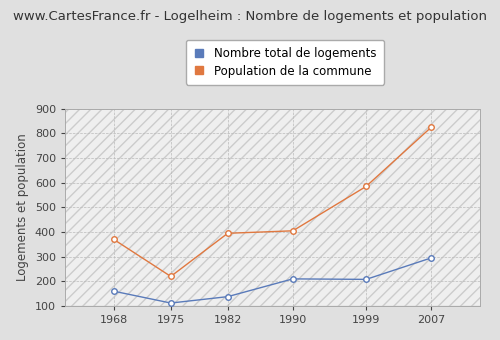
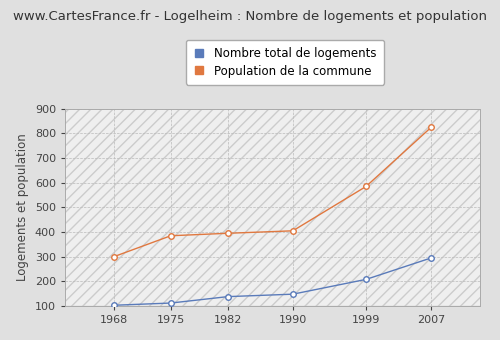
Nombre total de logements/1968: 160 -> 103
Population de la commune/1968: 370 -> 300
Population de la commune/1975: 220 -> 385
Nombre total de logements/1990: 210 -> 148
